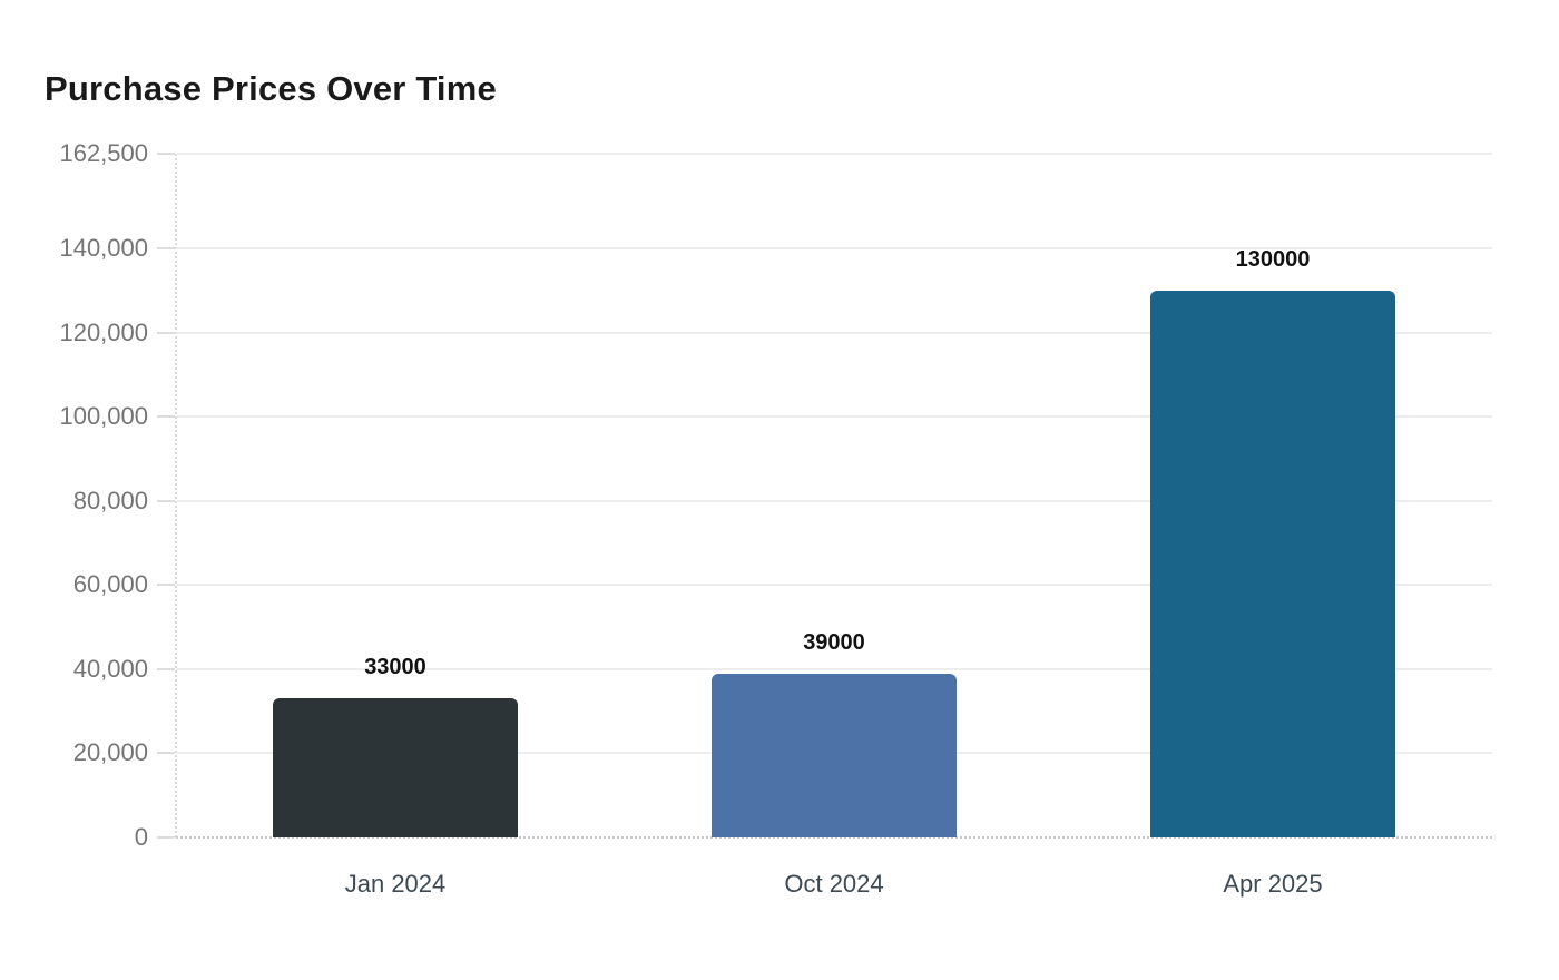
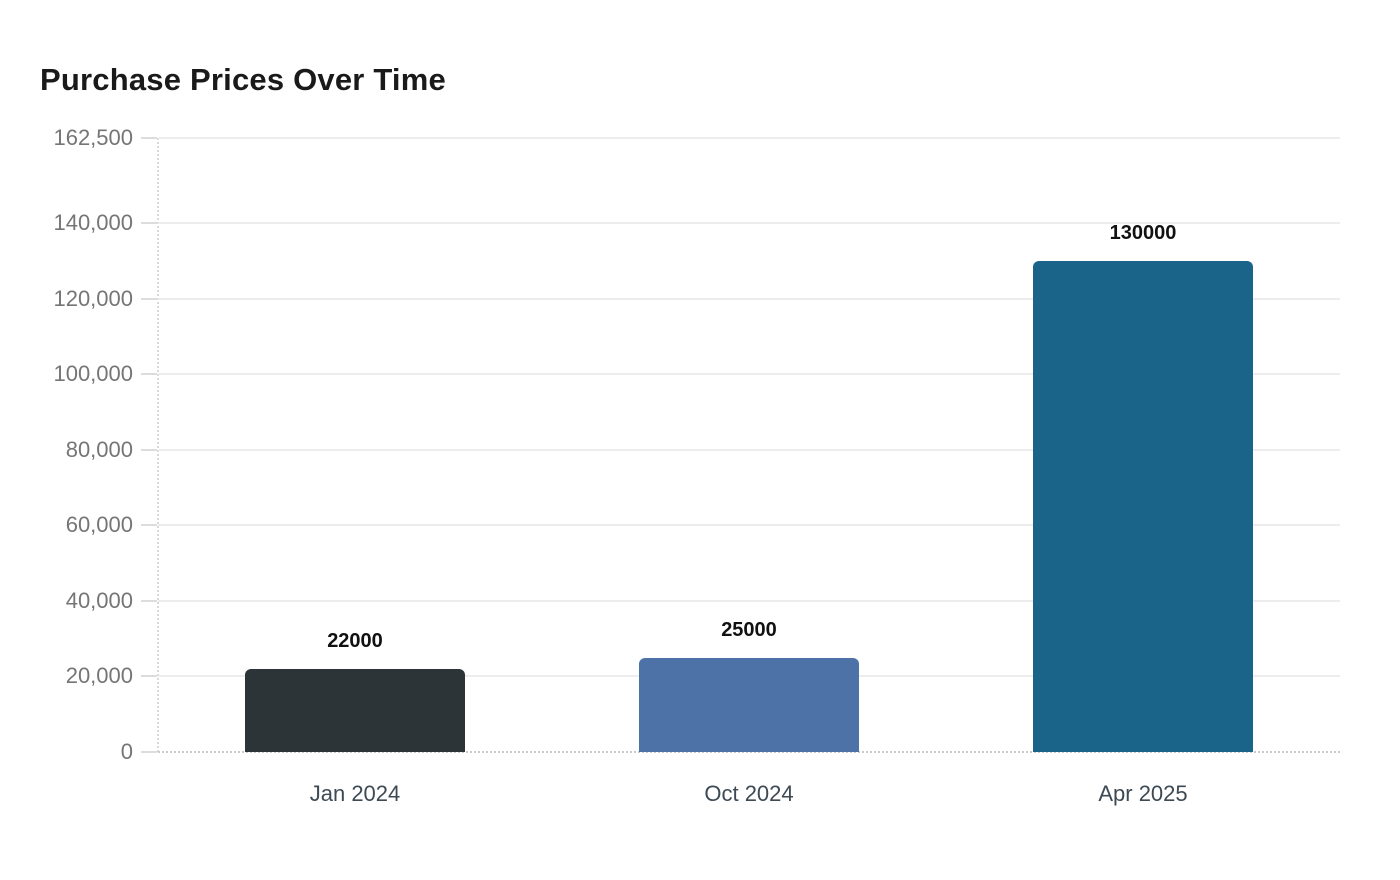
Jan 2024: 33000 -> 22000
Oct 2024: 39000 -> 25000
